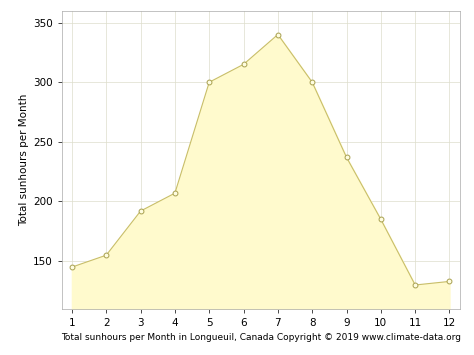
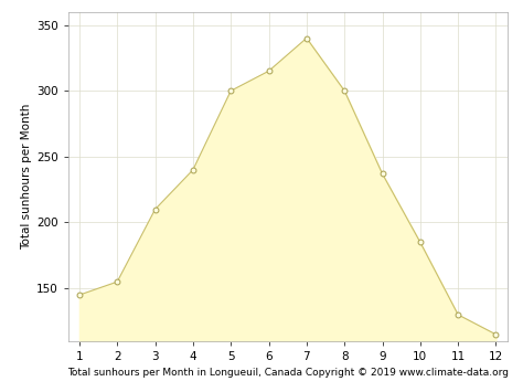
3: 192 -> 210
4: 207 -> 240
12: 133 -> 115
